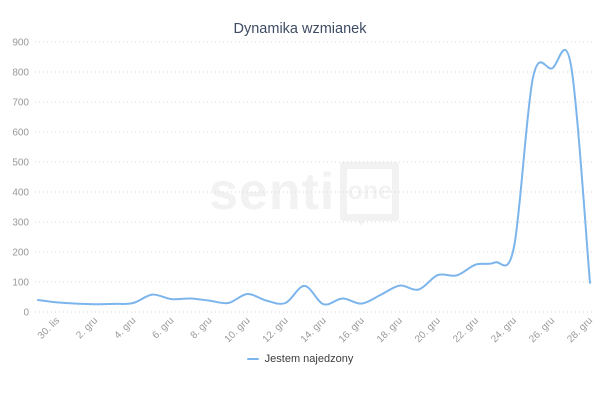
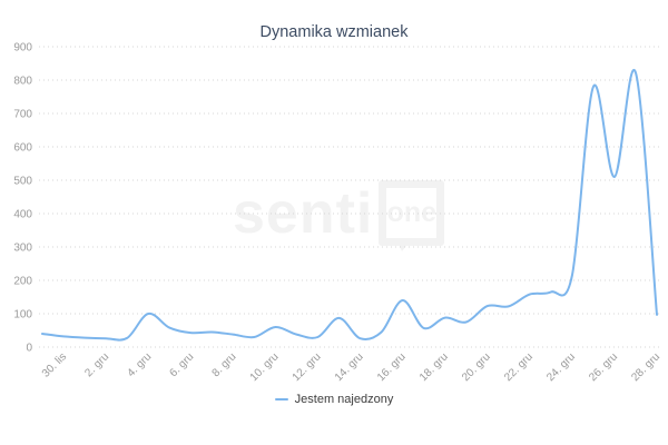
4. gru: 30 -> 100
16. gru: 30 -> 140
26. gru: 810 -> 510
